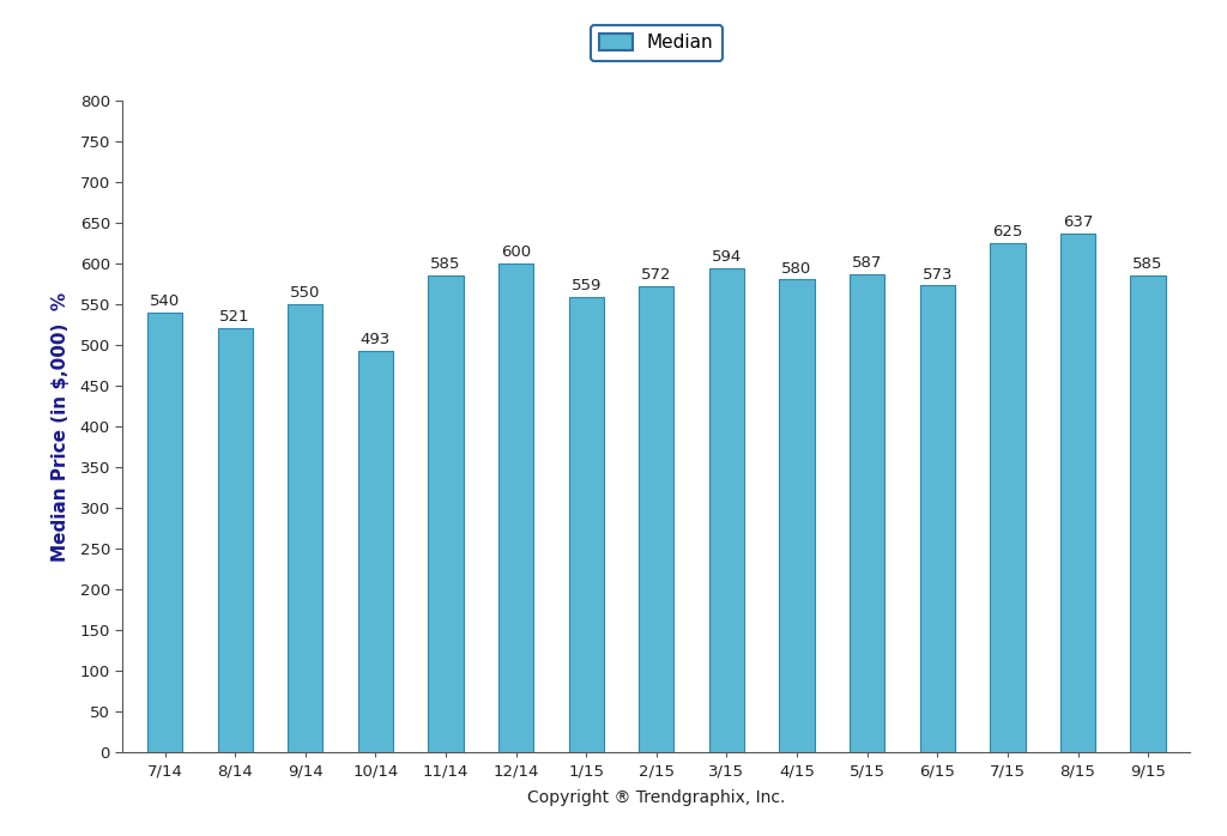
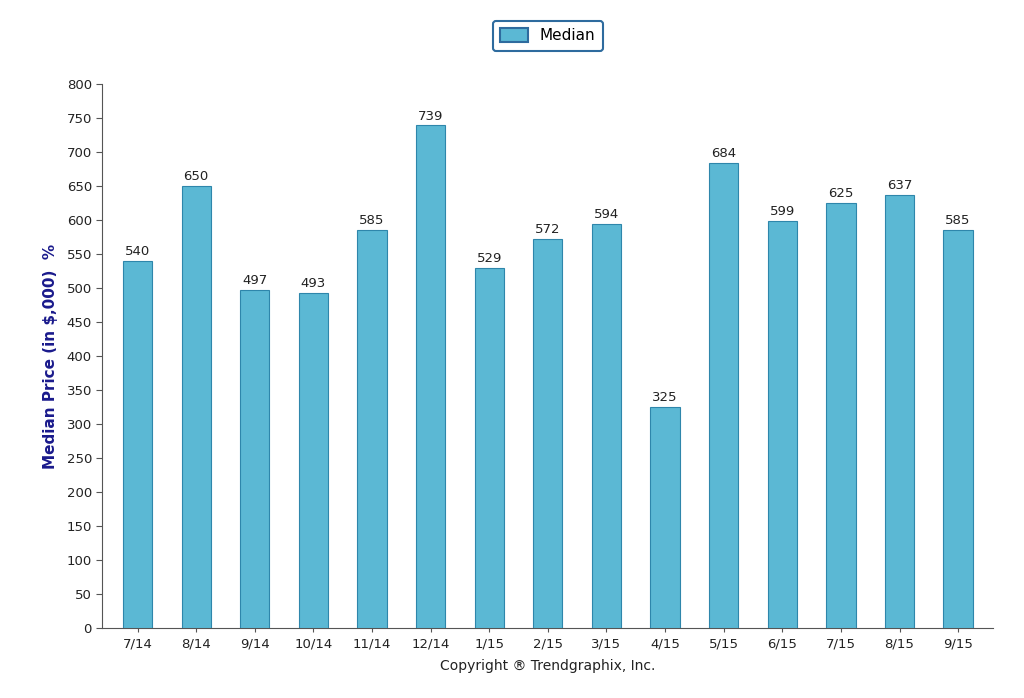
8/14: 521 -> 650
9/14: 550 -> 497
12/14: 600 -> 739
1/15: 559 -> 529
4/15: 580 -> 325
5/15: 587 -> 684
6/15: 573 -> 599
